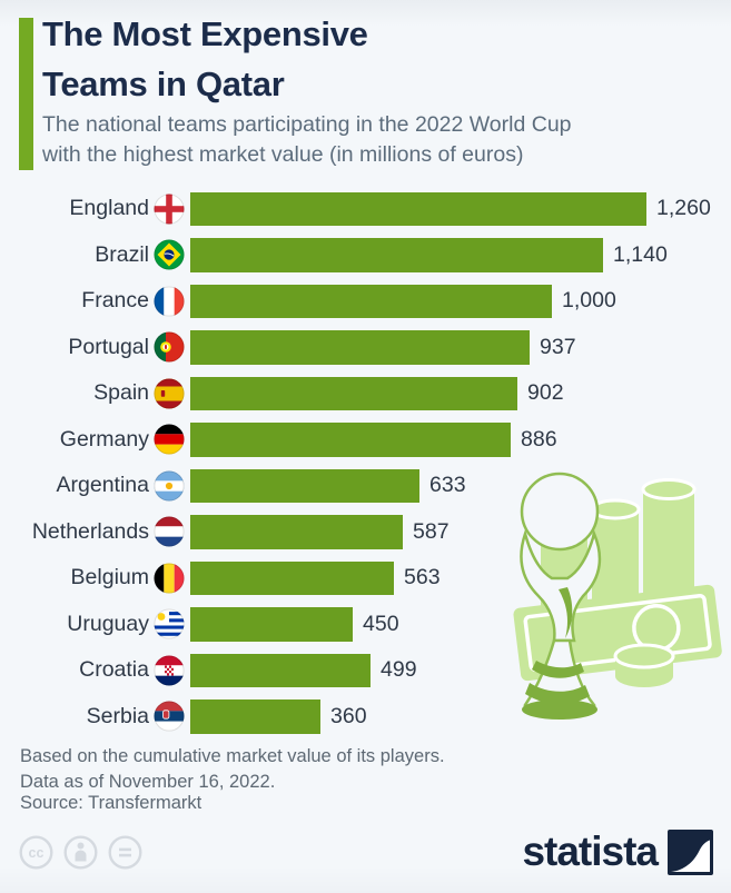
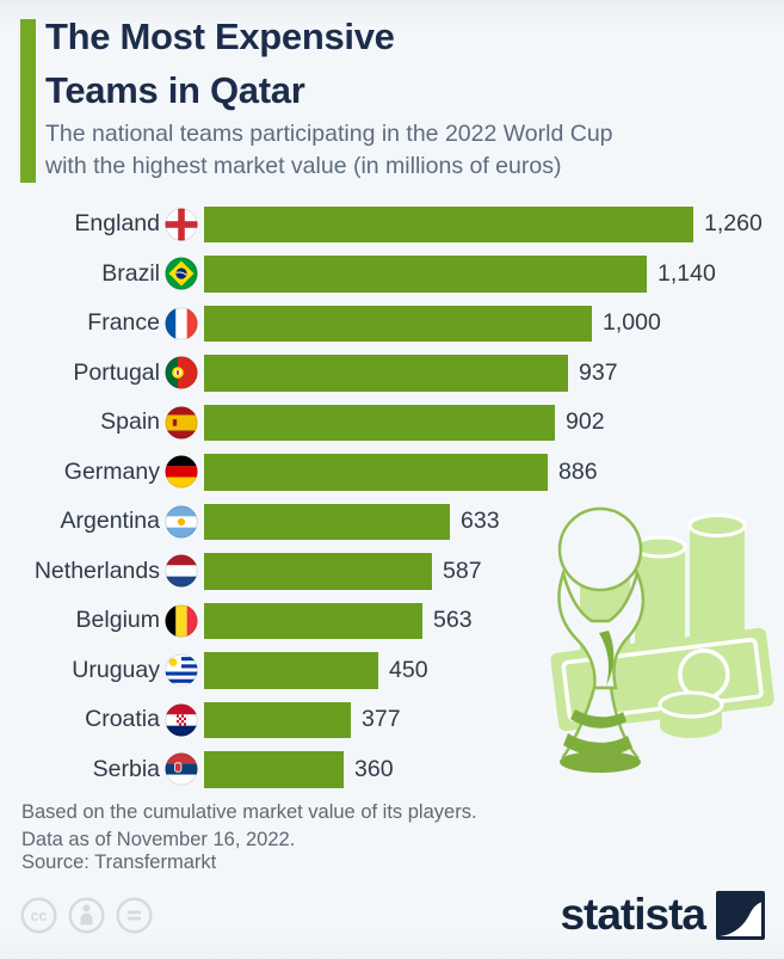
Croatia: 499 -> 377
